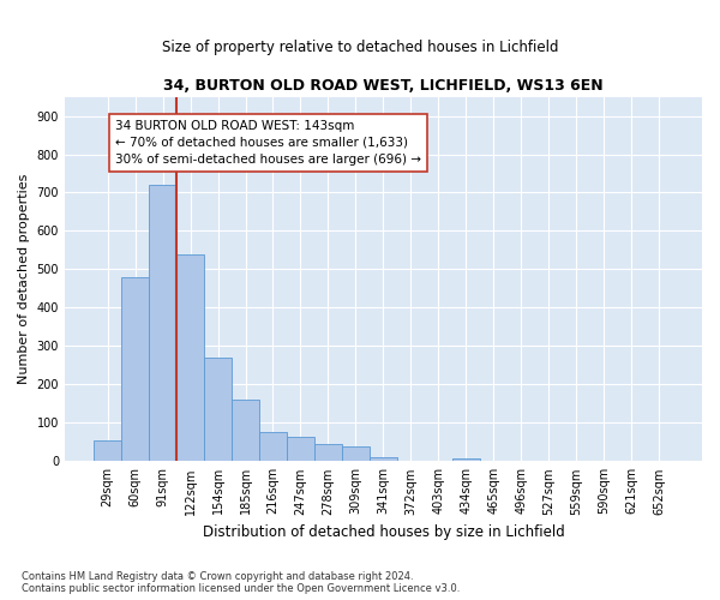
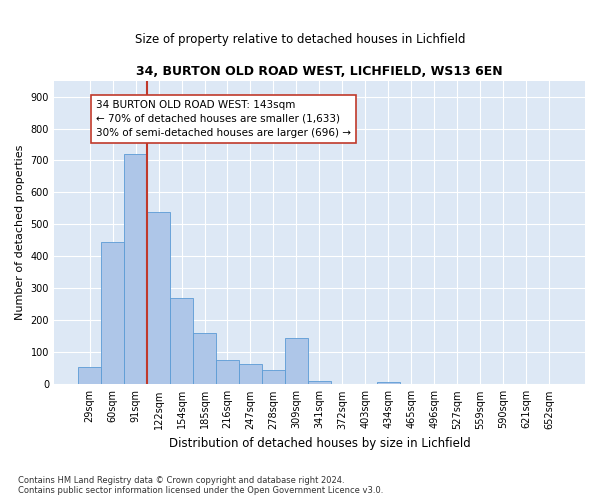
60sqm: 480 -> 445
309sqm: 40 -> 145
